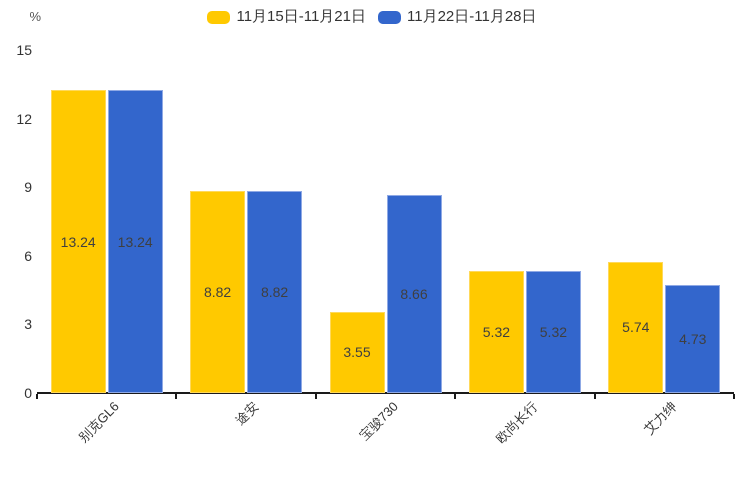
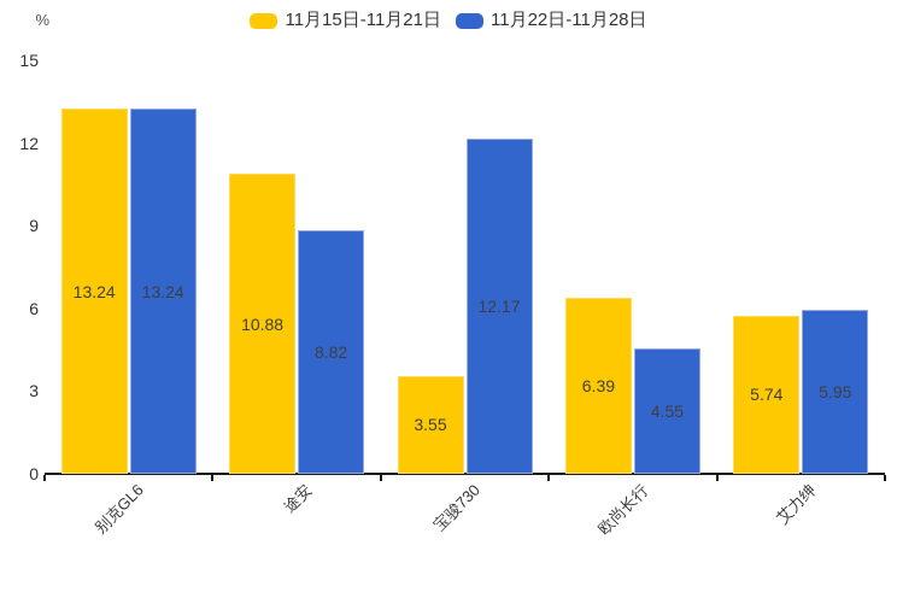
11月15日-11月21日/途安: 8.82 -> 10.88
11月22日-11月28日/宝骏730: 8.66 -> 12.17
11月15日-11月21日/欧尚长行: 5.32 -> 6.39
11月22日-11月28日/欧尚长行: 5.32 -> 4.55
11月22日-11月28日/艾力绅: 4.73 -> 5.95
